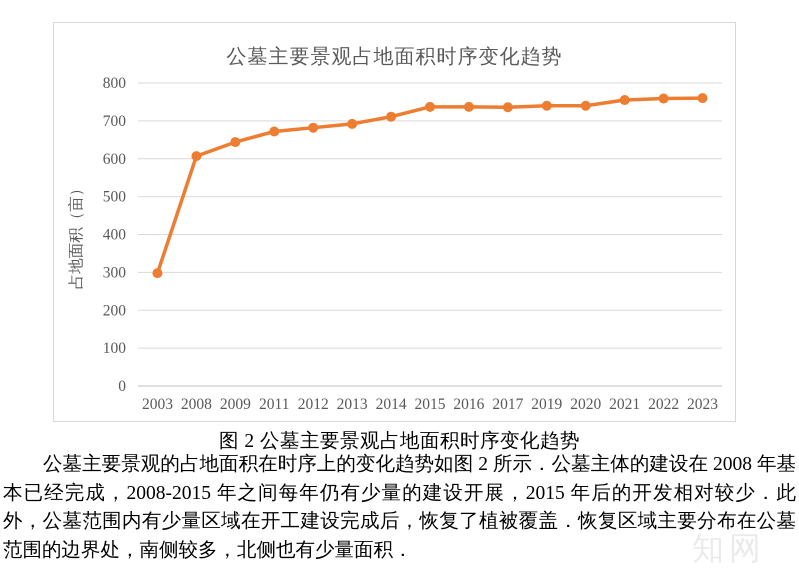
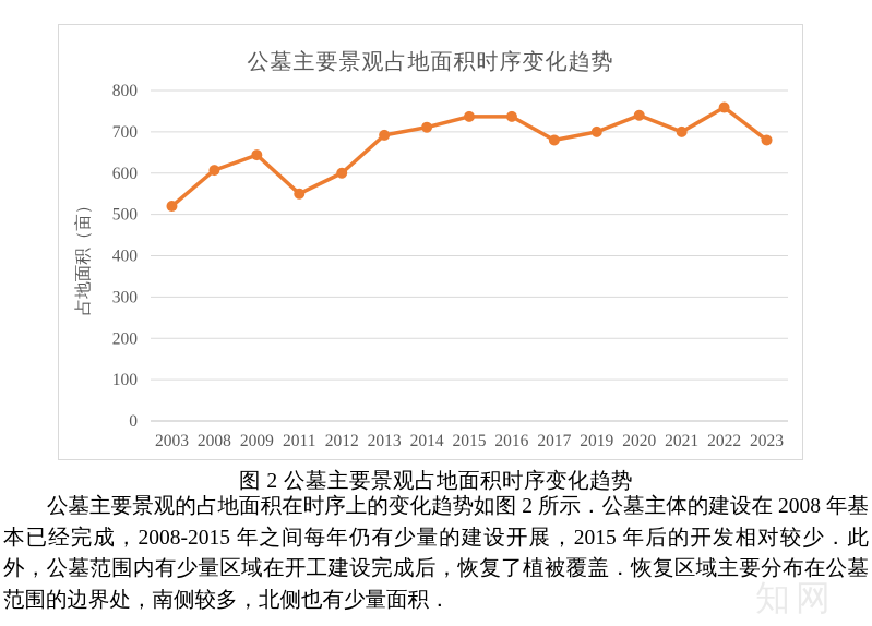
2003: 300 -> 520
2011: 670 -> 550
2012: 680 -> 600
2017: 740 -> 680
2019: 740 -> 700
2021: 760 -> 700
2023: 760 -> 680
